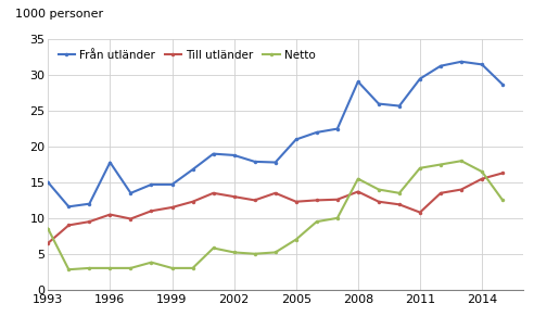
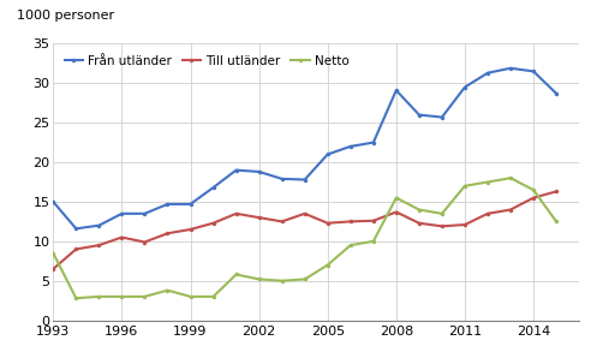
Från utländer/1996: 17.8 -> 13.5
Till utländer/2011: 10.8 -> 12.1
